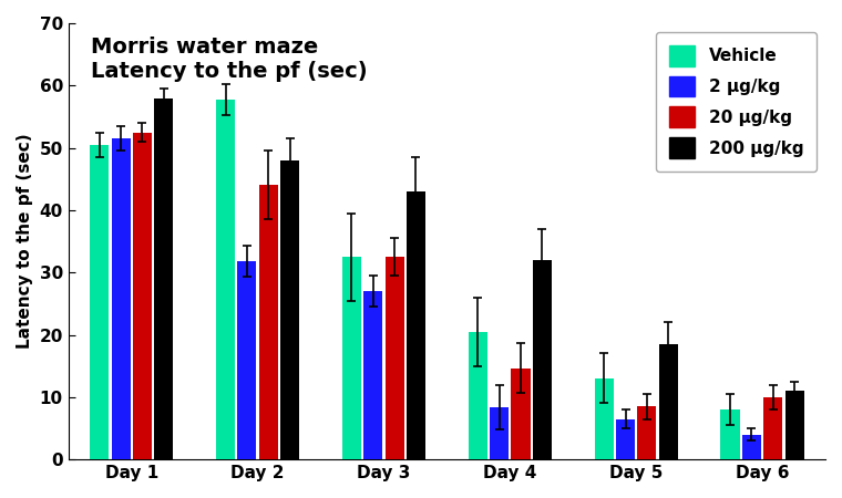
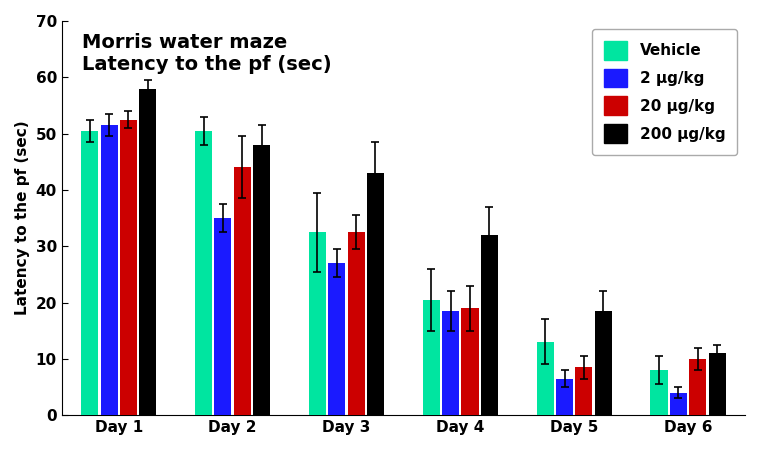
Vehicle/Day 2: 57.8 -> 50.5
2 μg/kg/Day 2: 31.8 -> 35.0
2 μg/kg/Day 4: 8.4 -> 18.5
20 μg/kg/Day 4: 14.6 -> 19.0
